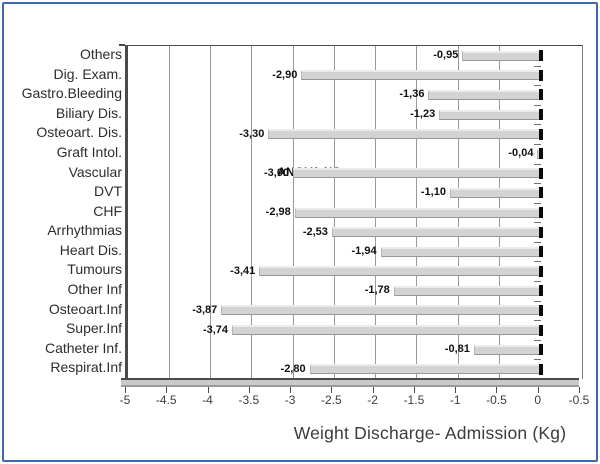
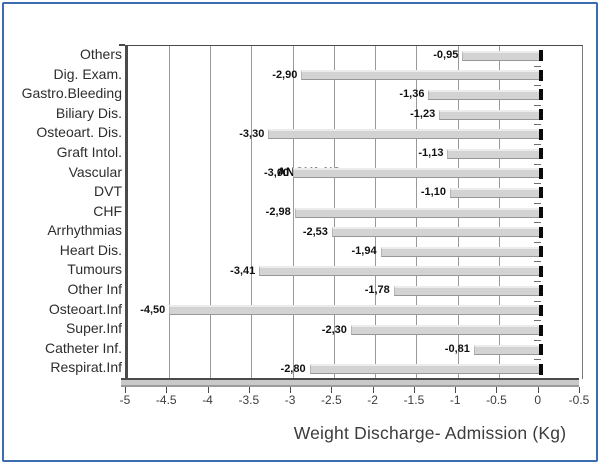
Graft Intol.: -0,04 -> -1,13
Osteoart.Inf: -3,87 -> -4,50
Super.Inf: -3,74 -> -2,30
